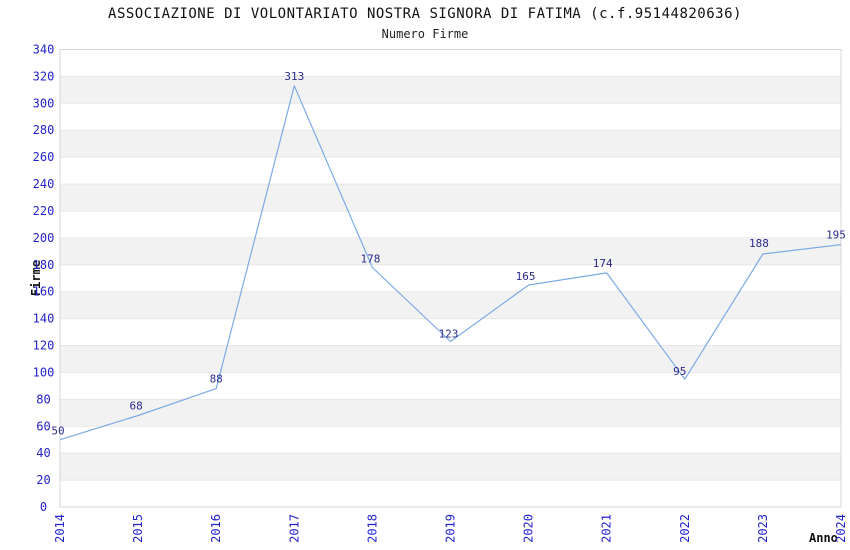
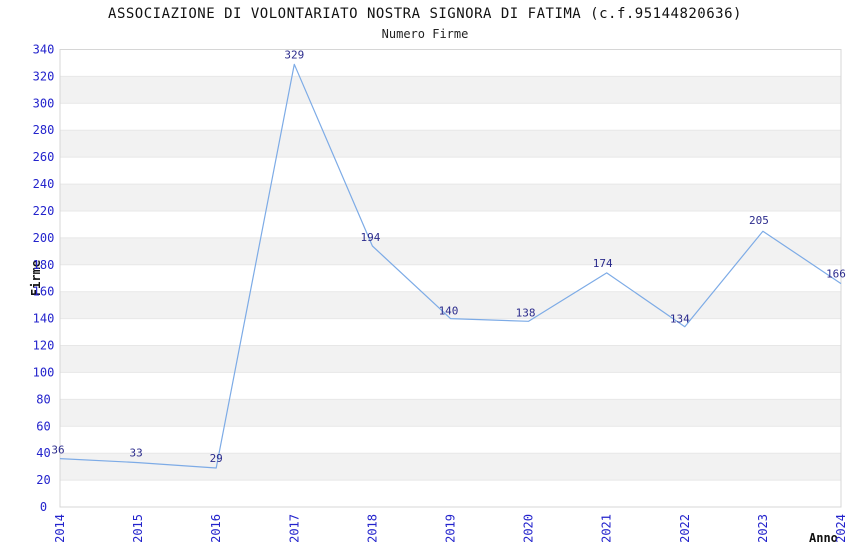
2014: 50 -> 36
2015: 68 -> 33
2016: 88 -> 29
2017: 313 -> 329
2018: 178 -> 194
2019: 123 -> 140
2020: 165 -> 138
2022: 95 -> 134
2023: 188 -> 205
2024: 195 -> 166
